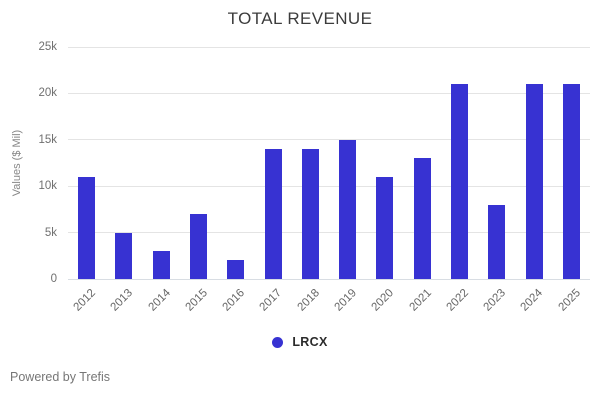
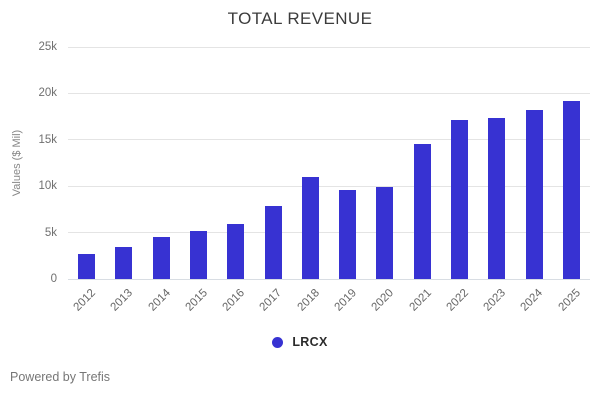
2012: 11k -> 3k
2013: 5k -> 4k
2014: 3k -> 5k
2015: 7k -> 5k
2016: 2k -> 6k
2017: 14k -> 8k
2018: 14k -> 11k
2019: 15k -> 10k
2020: 11k -> 10k
2021: 13k -> 15k
2022: 21k -> 17k
2023: 8k -> 17k
2024: 21k -> 18k
2025: 21k -> 19k
